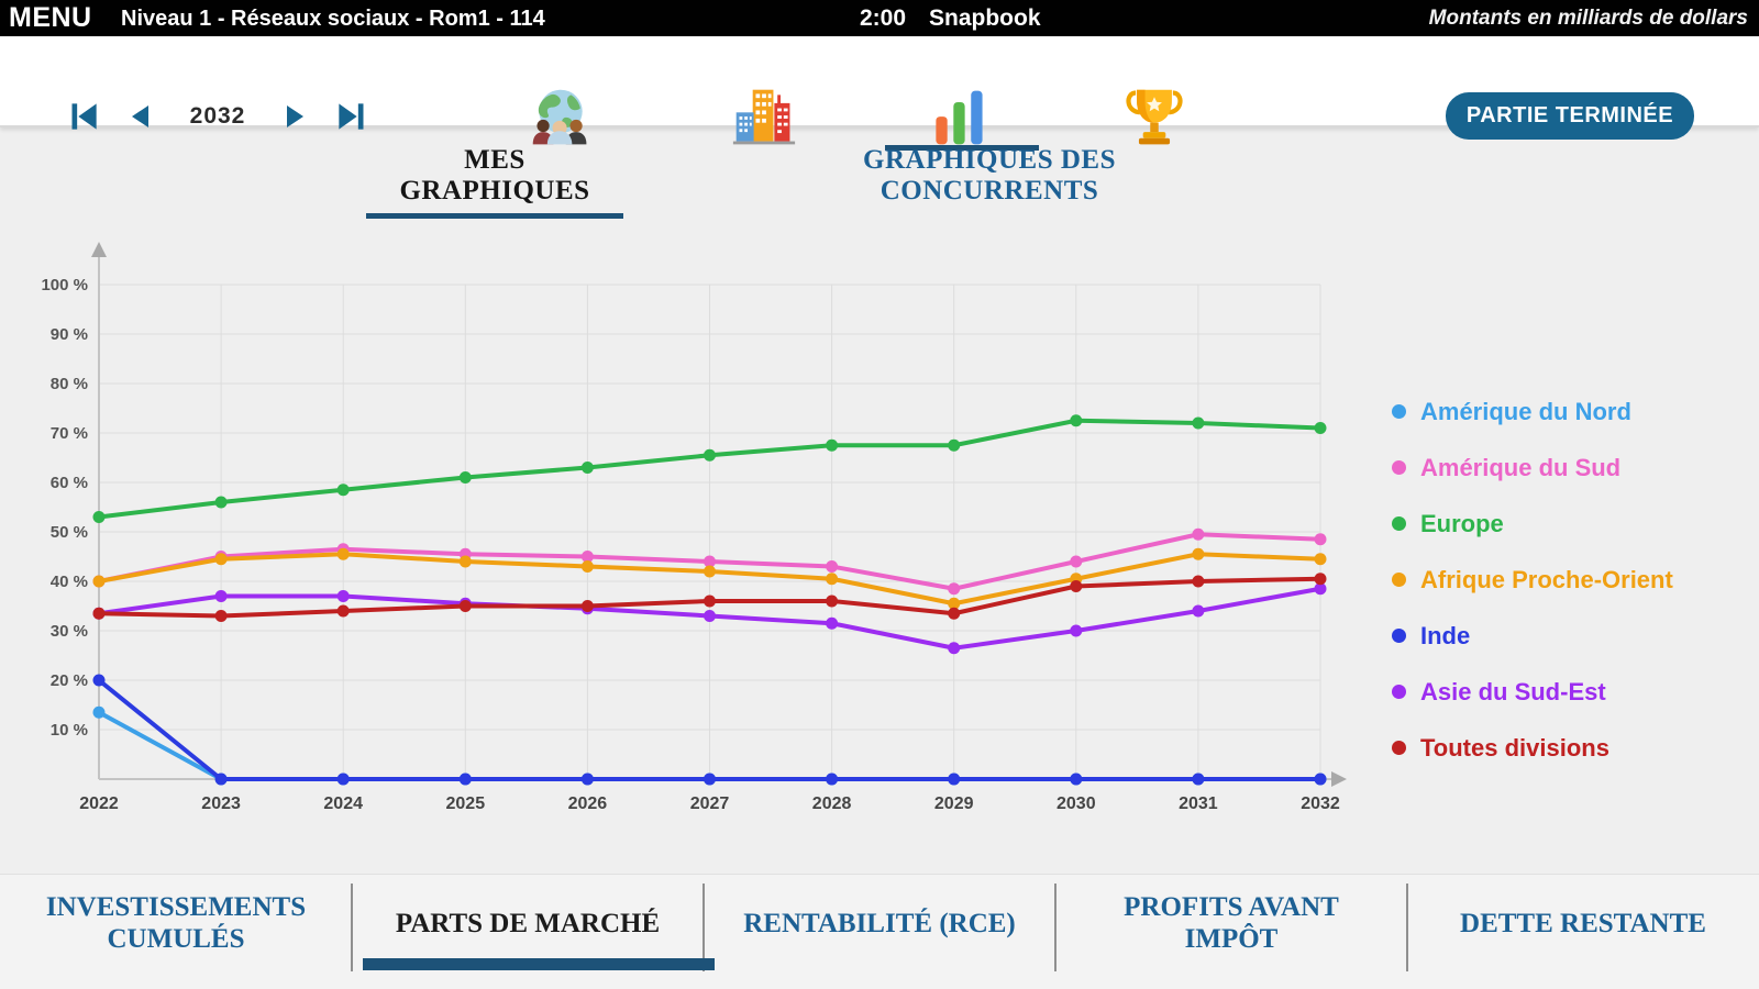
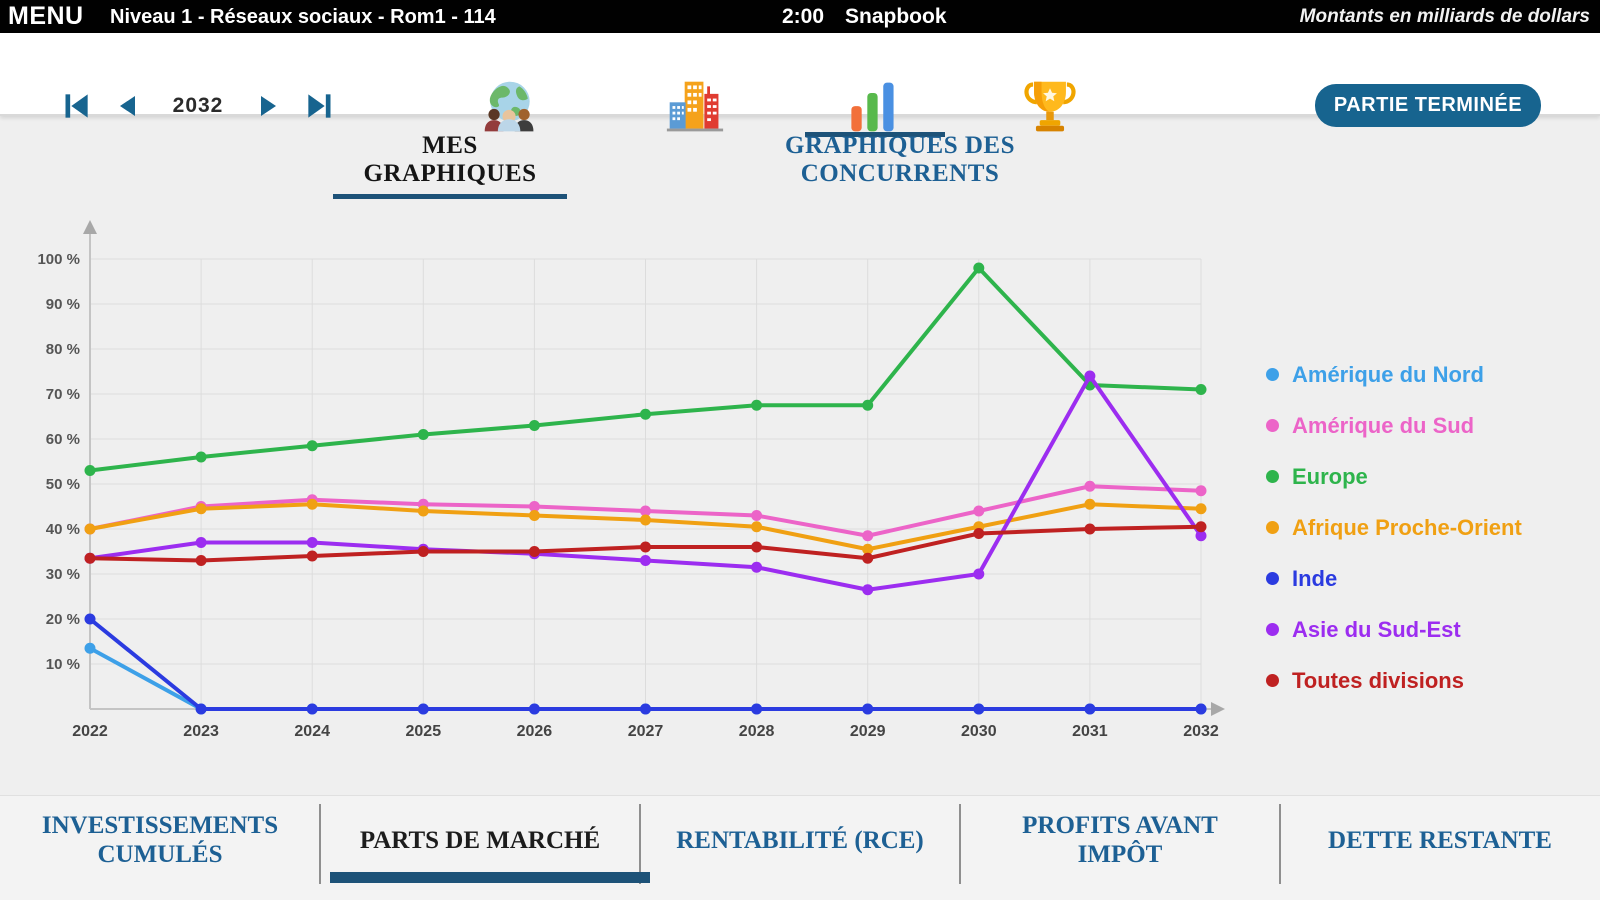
Europe/2030: 72% -> 98%
Asie du Sud-Est/2031: 34% -> 74%
